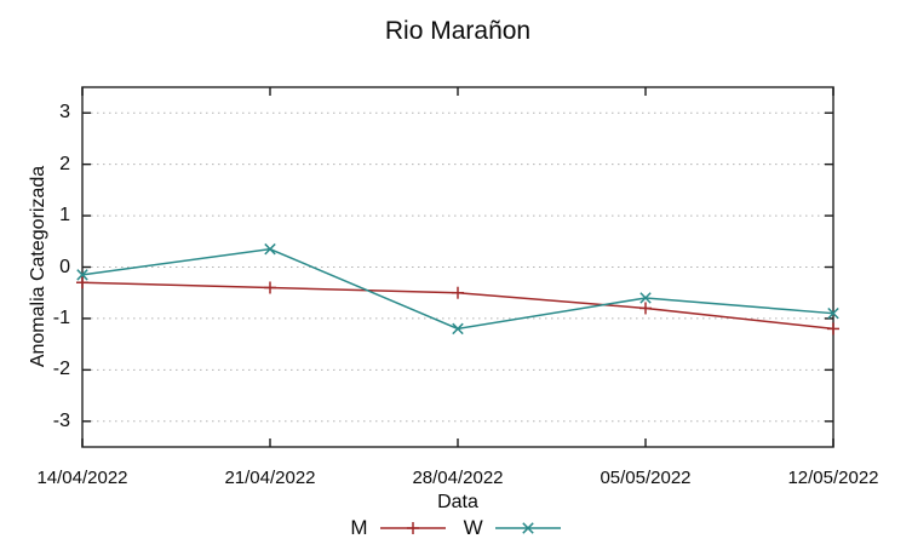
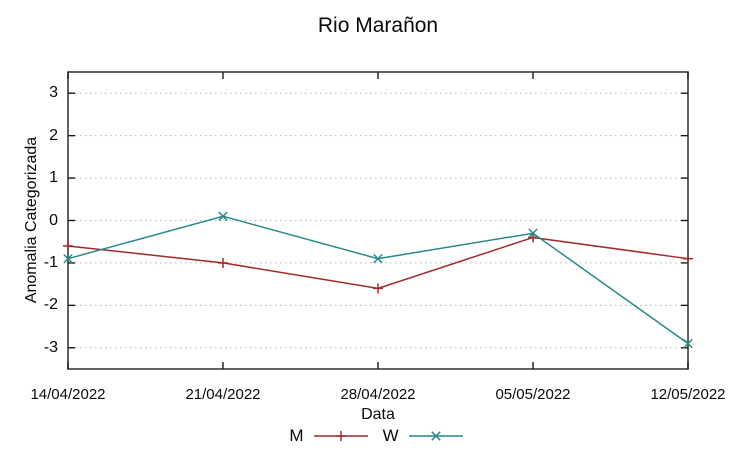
M/14/04/2022: -0.3 -> -0.6
W/14/04/2022: -0.1 -> -0.9
M/21/04/2022: -0.4 -> -1.0
W/21/04/2022: 0.3 -> 0.1
M/28/04/2022: -0.5 -> -1.6
W/28/04/2022: -1.2 -> -0.9
M/05/05/2022: -0.8 -> -0.4
W/05/05/2022: -0.6 -> -0.3
M/12/05/2022: -1.2 -> -0.9
W/12/05/2022: -0.9 -> -2.9
